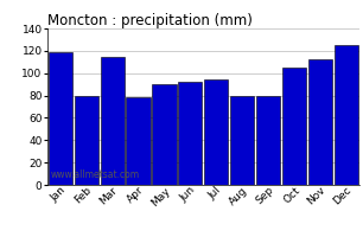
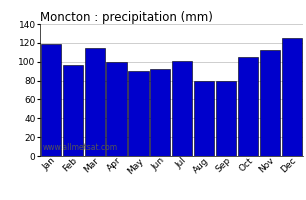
Feb: 80 -> 96
Apr: 78 -> 100
Jul: 94 -> 101
